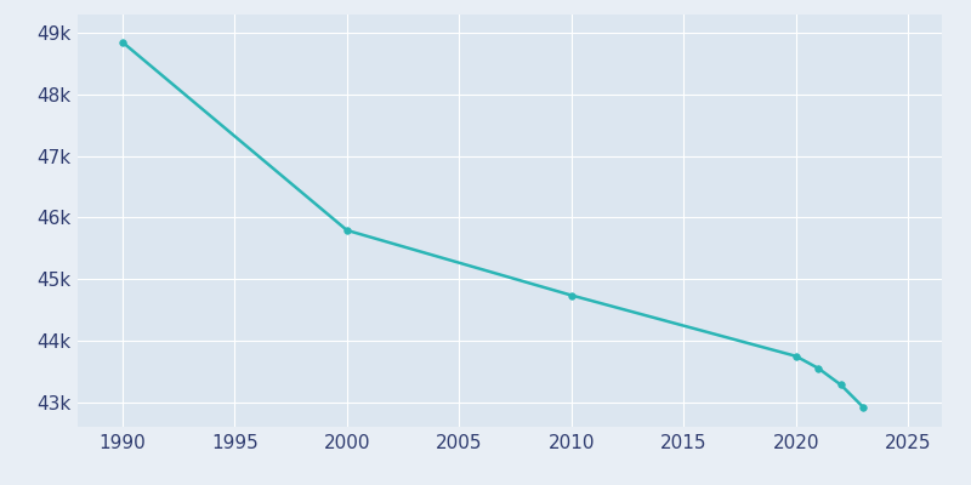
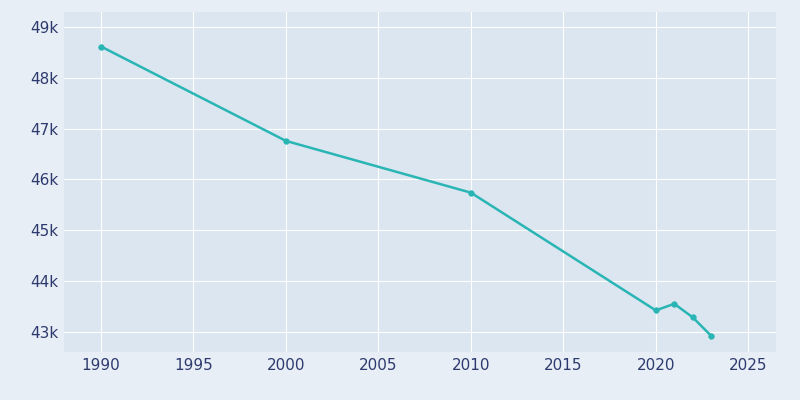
1990: 48.85k -> 48.62k
2000: 45.79k -> 46.76k
2010: 44.74k -> 45.74k
2020: 43.75k -> 43.42k
